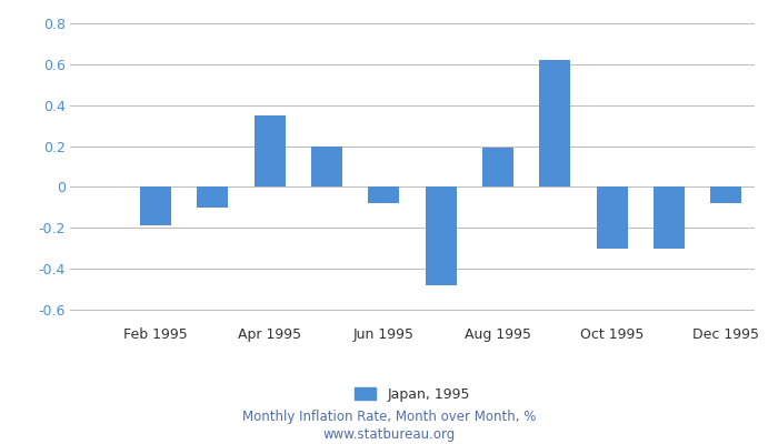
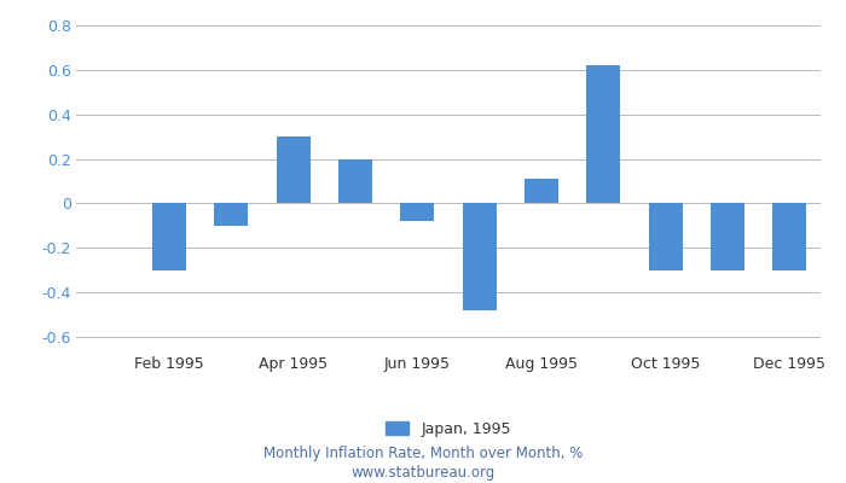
Feb 1995: -0.19 -> -0.30
Apr 1995: 0.35 -> 0.30
Aug 1995: 0.19 -> 0.11
Dec 1995: -0.08 -> -0.30
